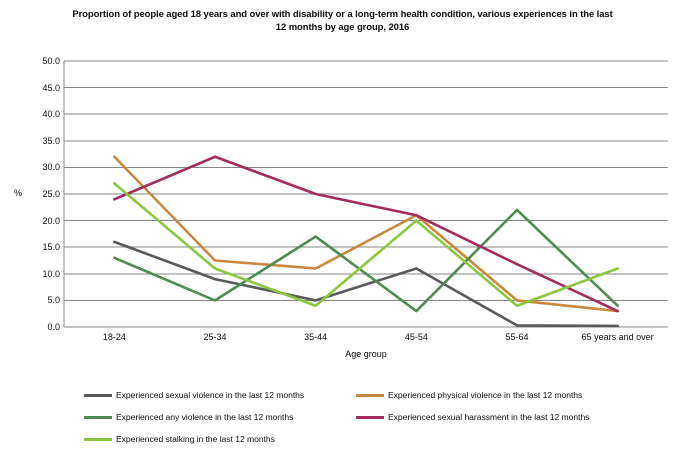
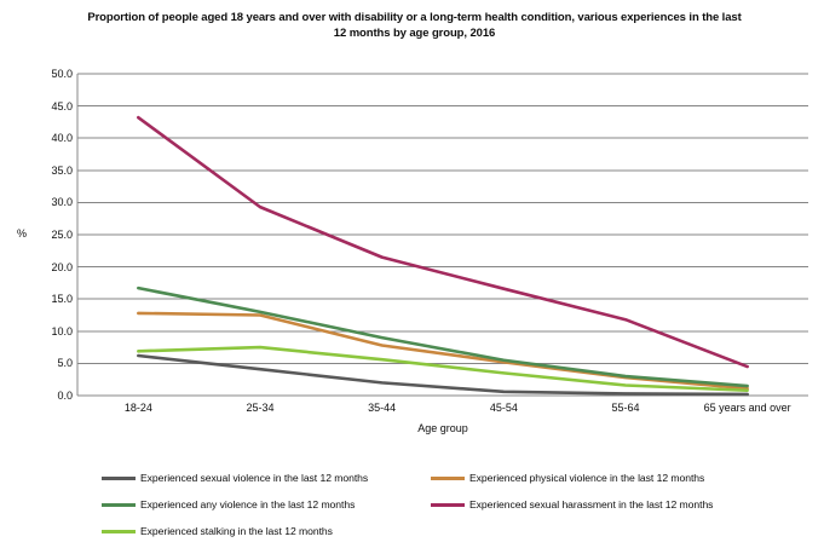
Experienced sexual violence in the last 12 months/18-24: 16 -> 6
Experienced physical violence in the last 12 months/18-24: 32 -> 13
Experienced any violence in the last 12 months/18-24: 13 -> 17
Experienced sexual harassment in the last 12 months/18-24: 24 -> 43
Experienced stalking in the last 12 months/18-24: 27 -> 7
Experienced sexual violence in the last 12 months/25-34: 9 -> 4
Experienced any violence in the last 12 months/25-34: 5 -> 13
Experienced sexual harassment in the last 12 months/25-34: 32 -> 29
Experienced stalking in the last 12 months/25-34: 11 -> 8
Experienced sexual violence in the last 12 months/35-44: 5 -> 2
Experienced physical violence in the last 12 months/35-44: 11 -> 8
Experienced any violence in the last 12 months/35-44: 17 -> 9
Experienced sexual harassment in the last 12 months/35-44: 25 -> 22
Experienced stalking in the last 12 months/35-44: 4 -> 6
Experienced sexual violence in the last 12 months/45-54: 11 -> 1
Experienced physical violence in the last 12 months/45-54: 21 -> 5
Experienced any violence in the last 12 months/45-54: 3 -> 6
Experienced sexual harassment in the last 12 months/45-54: 21 -> 17
Experienced stalking in the last 12 months/45-54: 20 -> 4
Experienced physical violence in the last 12 months/55-64: 5 -> 3
Experienced any violence in the last 12 months/55-64: 22 -> 3
Experienced stalking in the last 12 months/55-64: 4 -> 2
Experienced physical violence in the last 12 months/65 years and over: 3 -> 1
Experienced any violence in the last 12 months/65 years and over: 4 -> 2
Experienced sexual harassment in the last 12 months/65 years and over: 3 -> 4
Experienced stalking in the last 12 months/65 years and over: 11 -> 1
